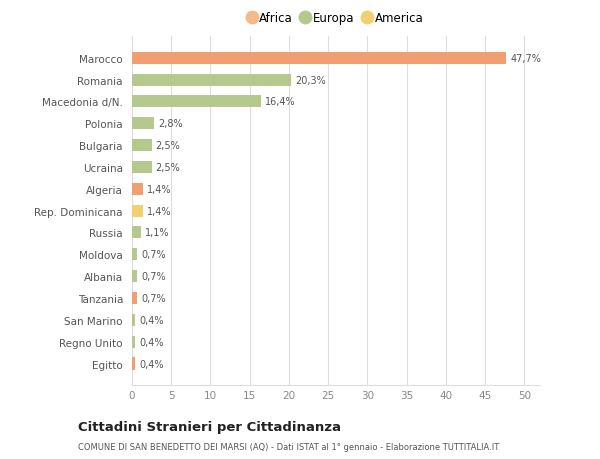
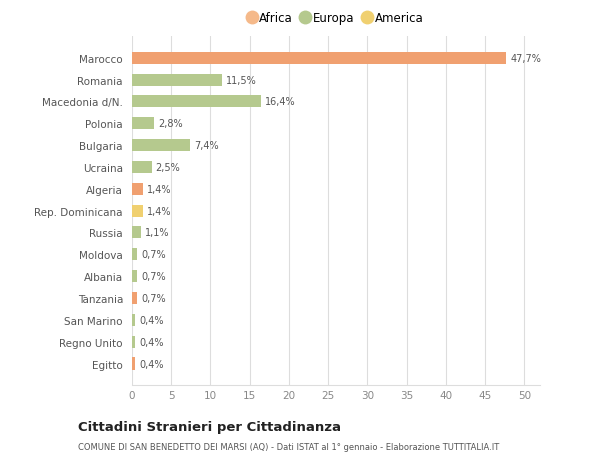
Romania: 20,3% -> 11,5%
Bulgaria: 2,5% -> 7,4%
